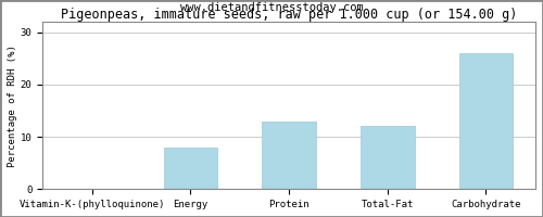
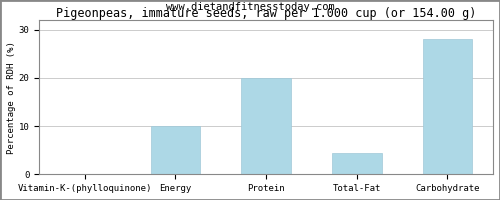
Energy: 8.0 -> 10.0
Protein: 13.0 -> 20.0
Total-Fat: 12.0 -> 4.5
Carbohydrate: 26.0 -> 28.0
